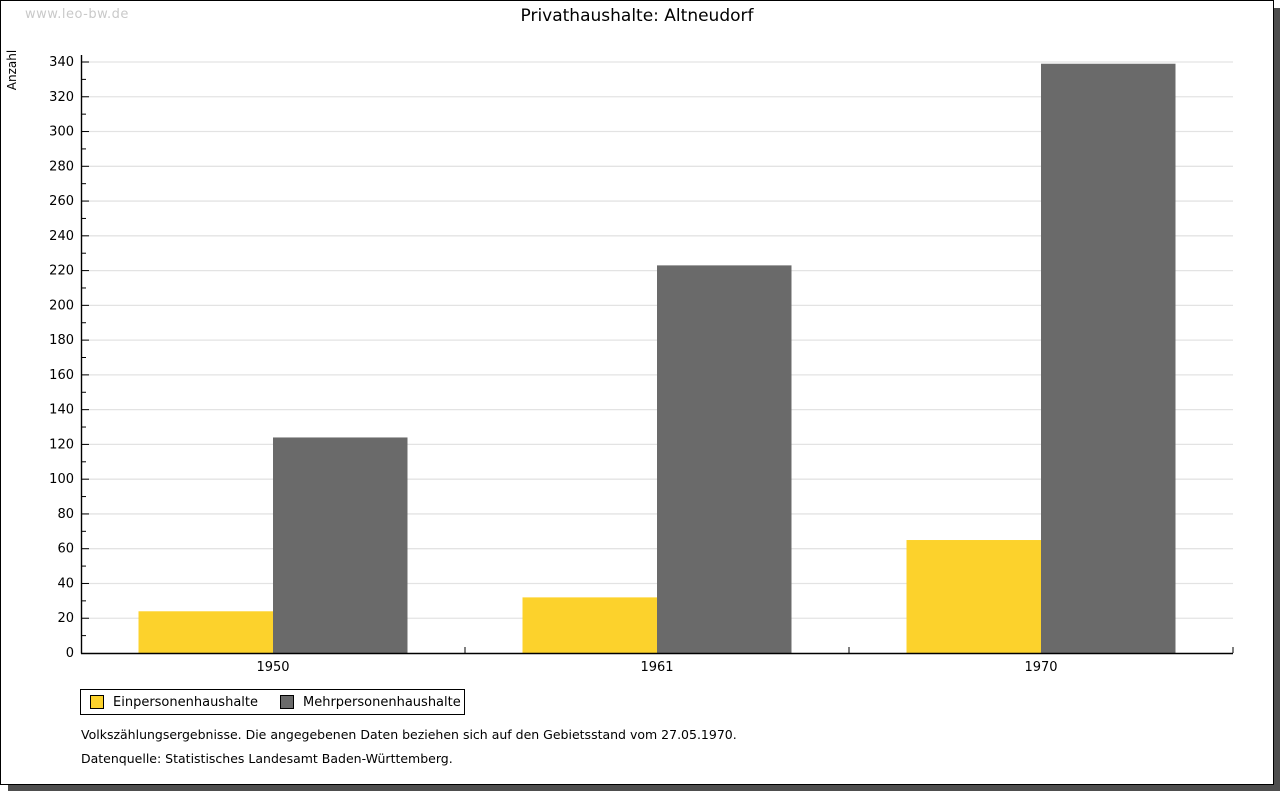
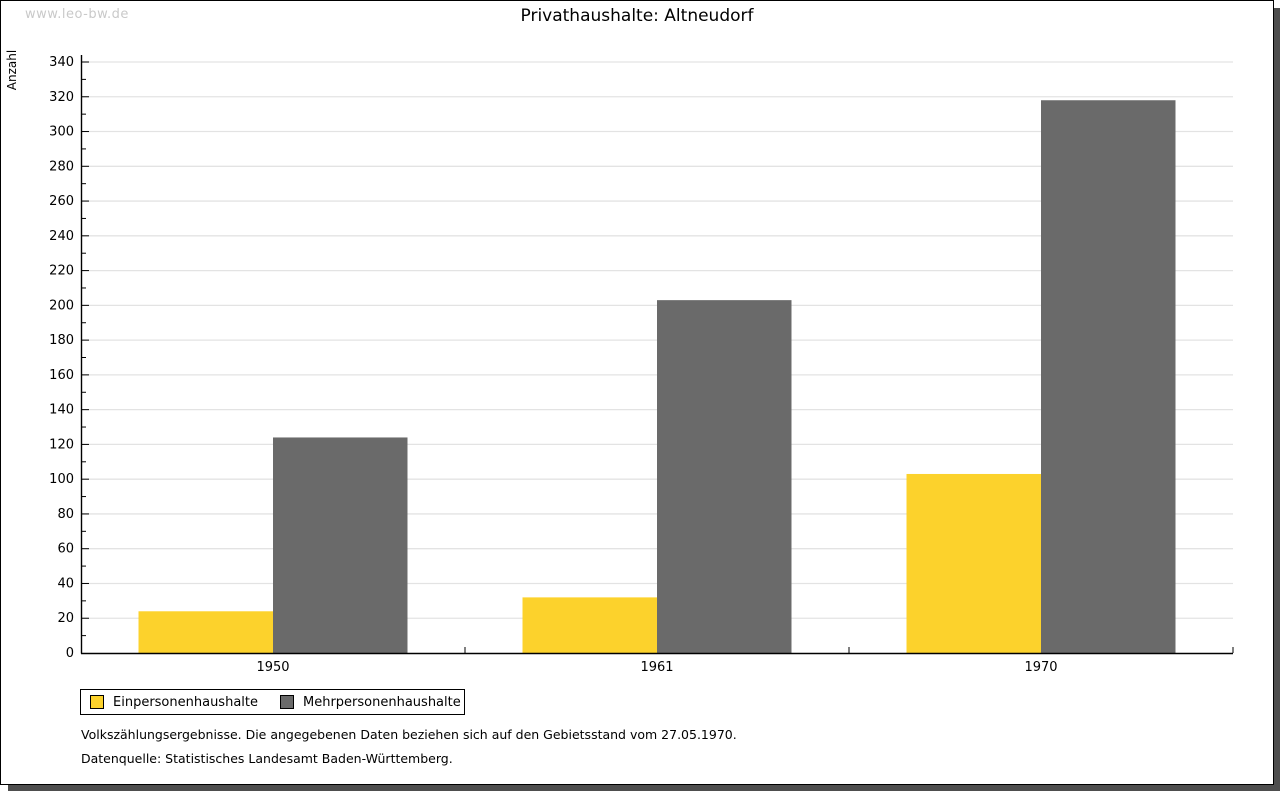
Mehrpersonenhaushalte/1961: 223 -> 203
Einpersonenhaushalte/1970: 65 -> 103
Mehrpersonenhaushalte/1970: 339 -> 318
